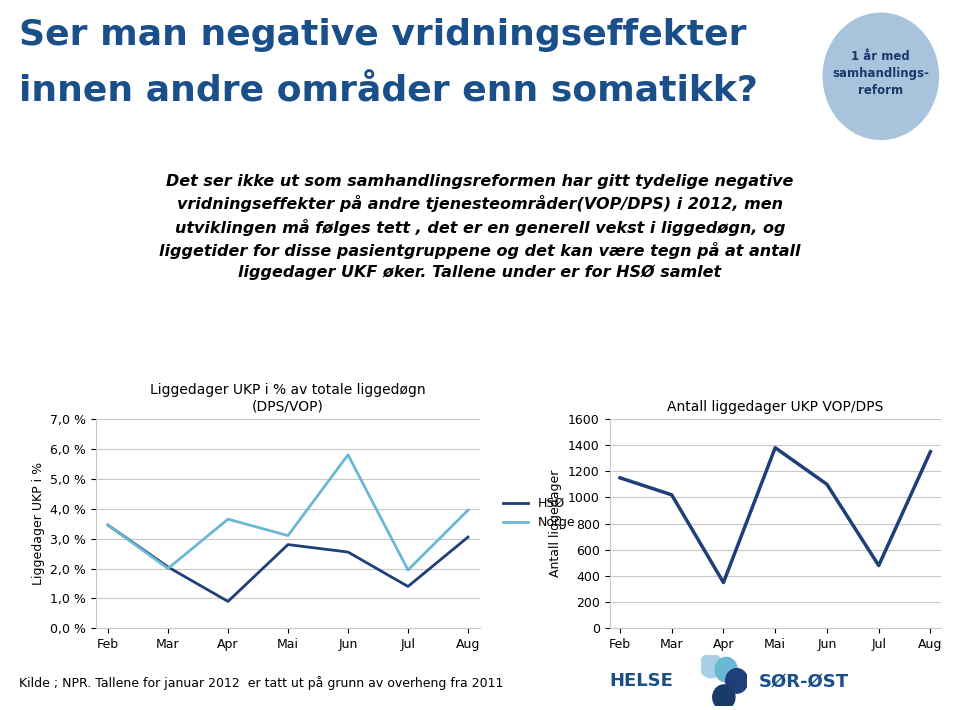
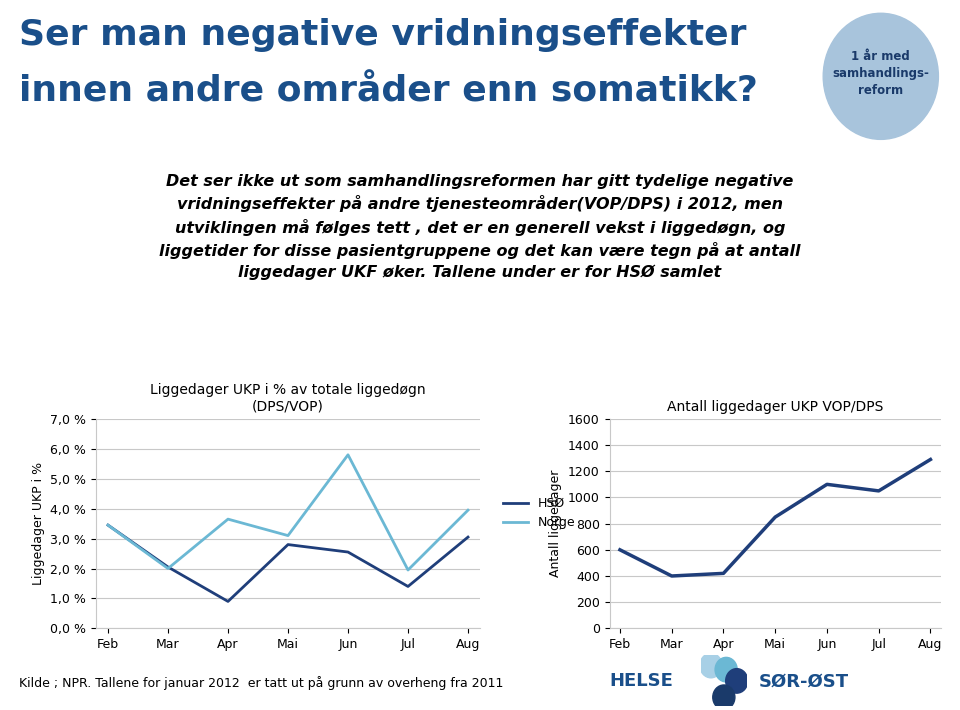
Antall liggedager UKP VOP/DPS/Feb: 1150 -> 600
Antall liggedager UKP VOP/DPS/Mar: 1020 -> 400
Antall liggedager UKP VOP/DPS/Apr: 350 -> 420
Antall liggedager UKP VOP/DPS/Mai: 1380 -> 850
Antall liggedager UKP VOP/DPS/Jul: 480 -> 1050
Antall liggedager UKP VOP/DPS/Aug: 1350 -> 1290
